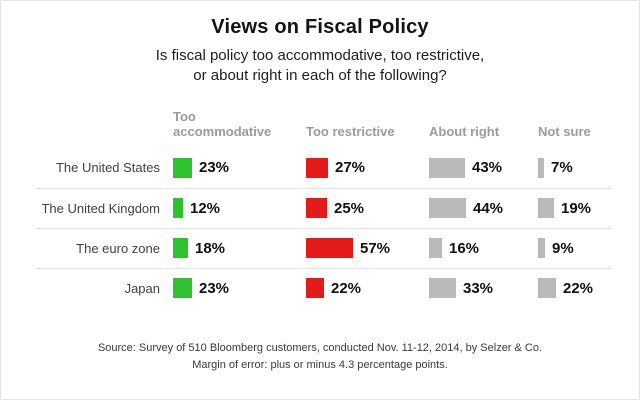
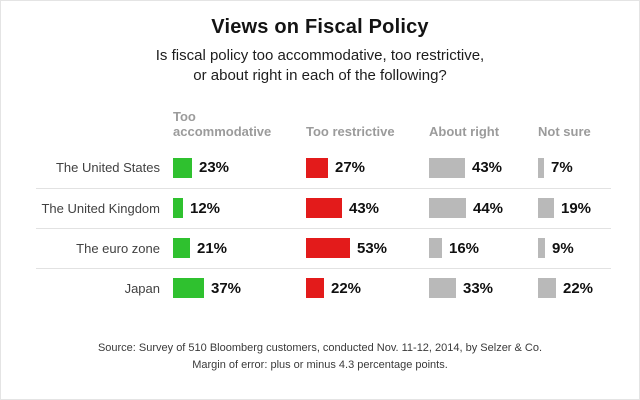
Too restrictive/The United Kingdom: 25% -> 43%
Too accommodative/The euro zone: 18% -> 21%
Too restrictive/The euro zone: 57% -> 53%
Too accommodative/Japan: 23% -> 37%
